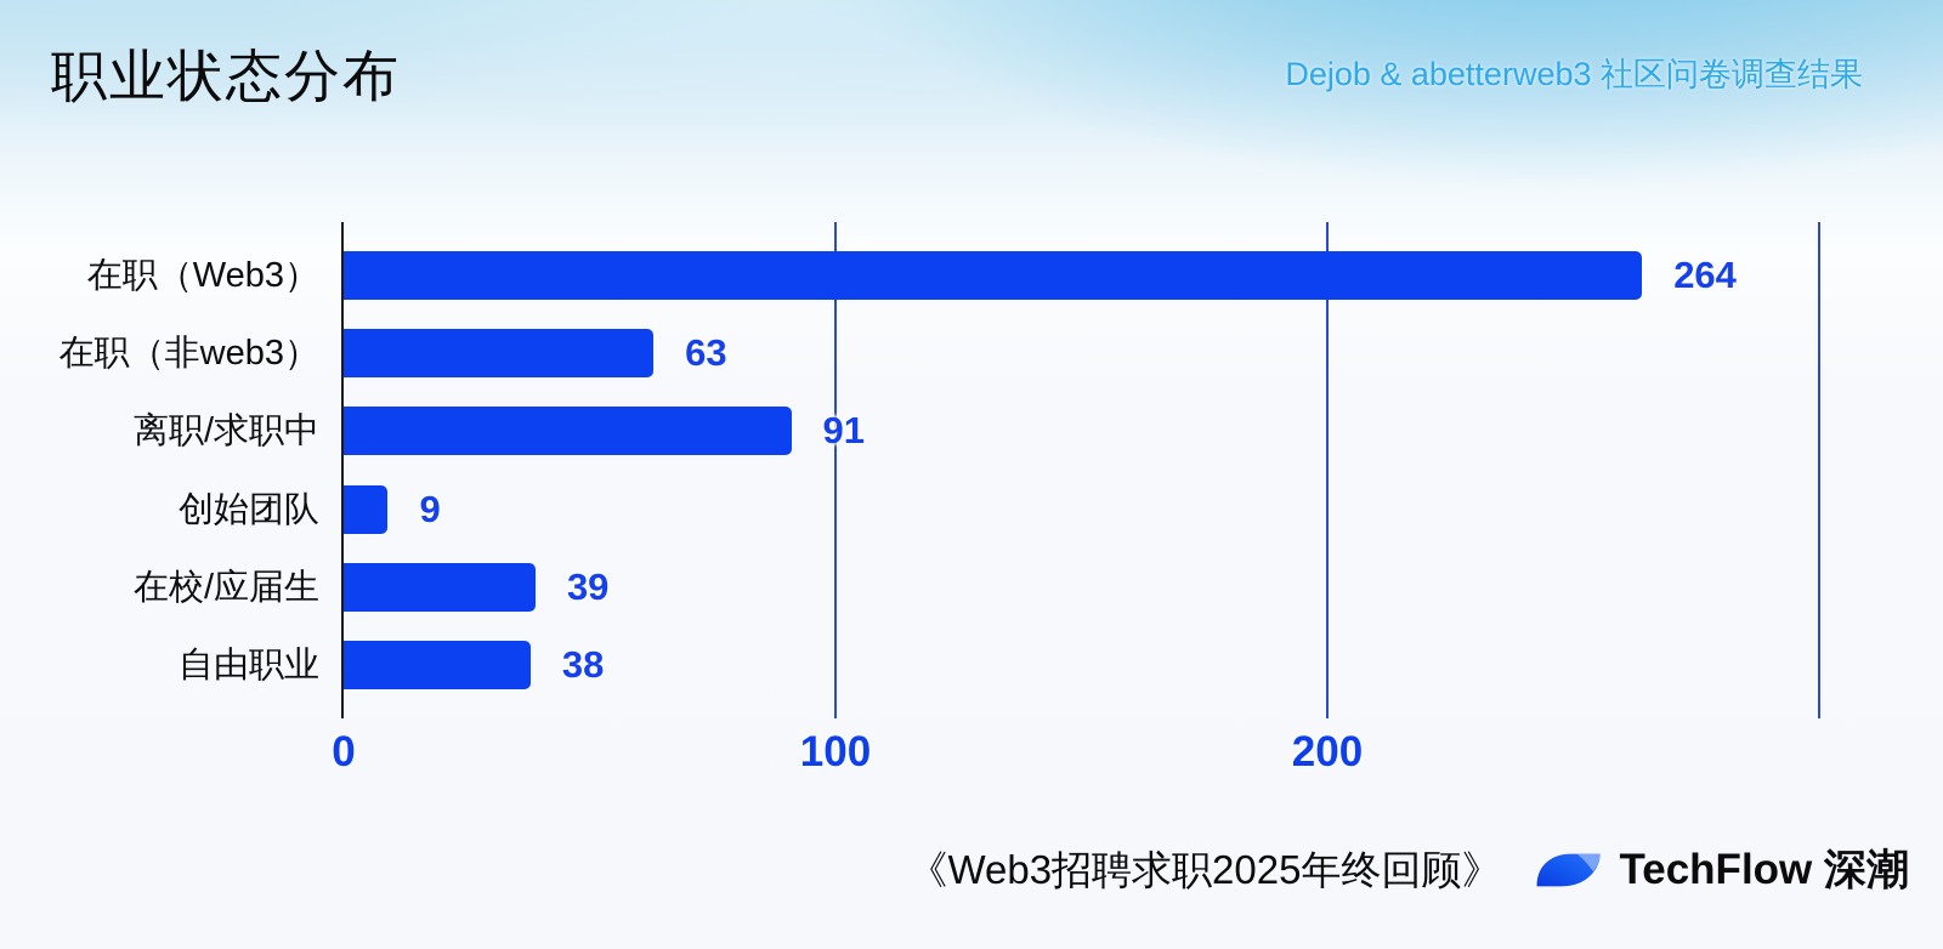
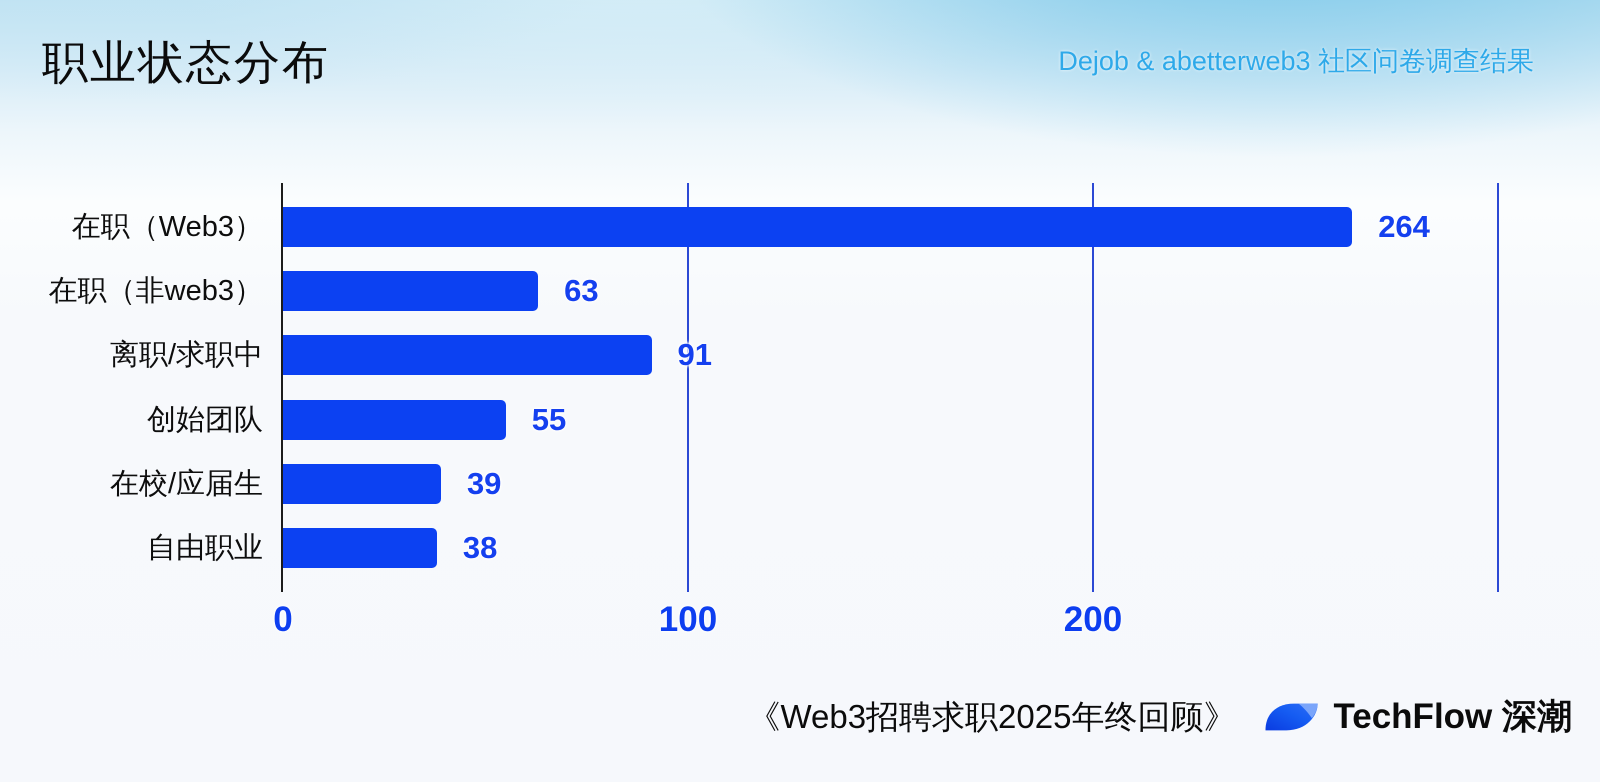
创始团队: 9 -> 55
